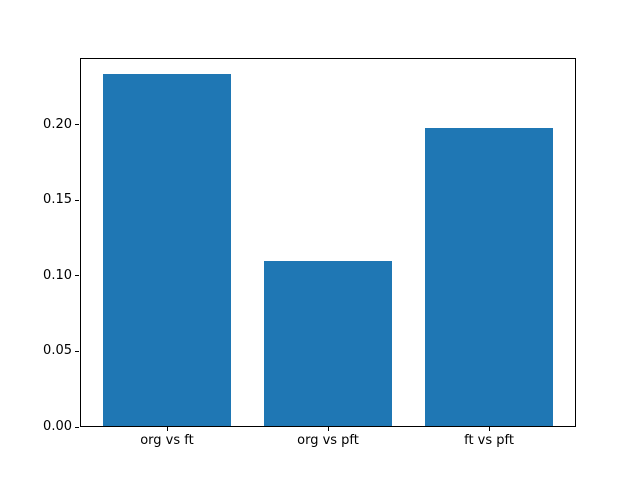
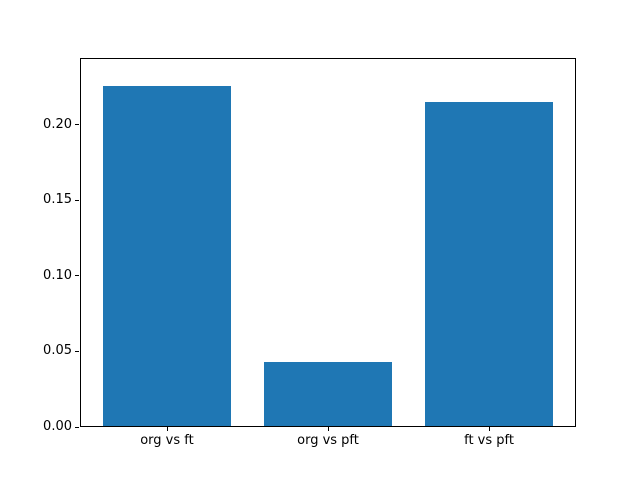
org vs ft: 0.233 -> 0.225
org vs pft: 0.109 -> 0.042
ft vs pft: 0.197 -> 0.214
